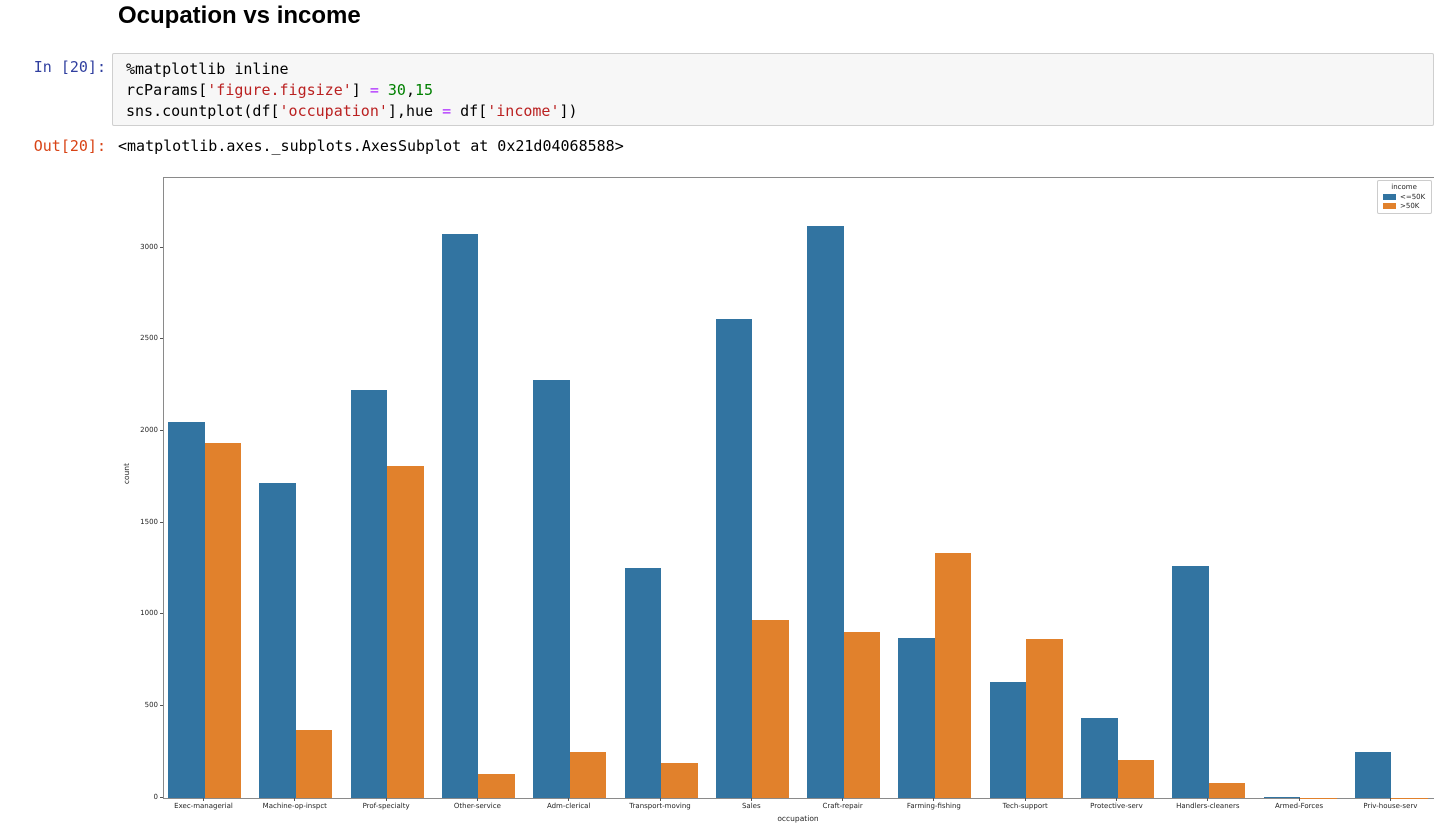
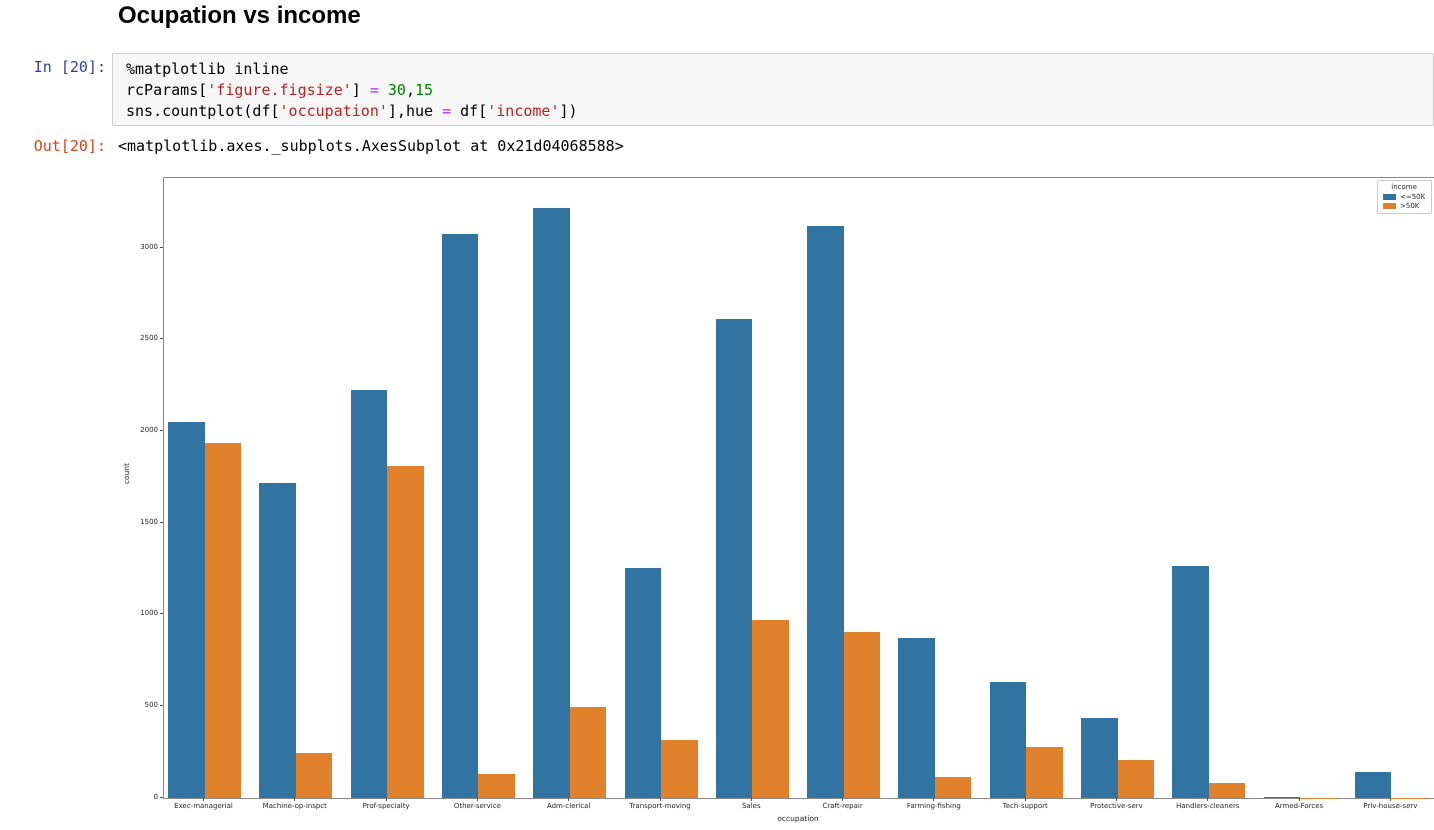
>50K/Machine-op-inspct: 370 -> 240
<=50K/Adm-clerical: 2280 -> 3220
>50K/Adm-clerical: 250 -> 500
>50K/Transport-moving: 190 -> 320
>50K/Farming-fishing: 1340 -> 110
>50K/Tech-support: 870 -> 280
<=50K/Priv-house-serv: 250 -> 140
